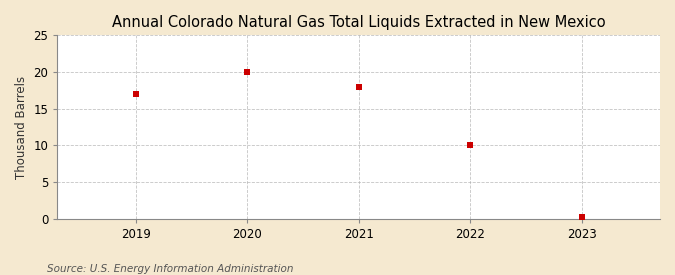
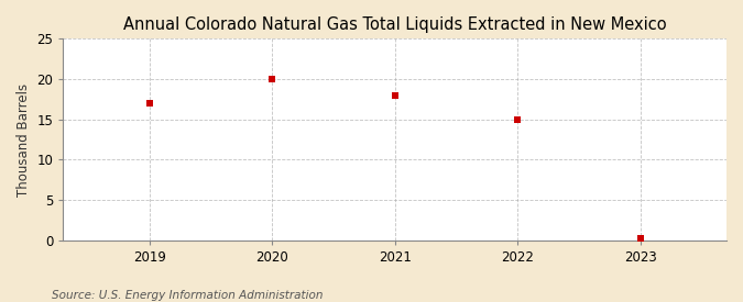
2022: 10.0 -> 15.0
